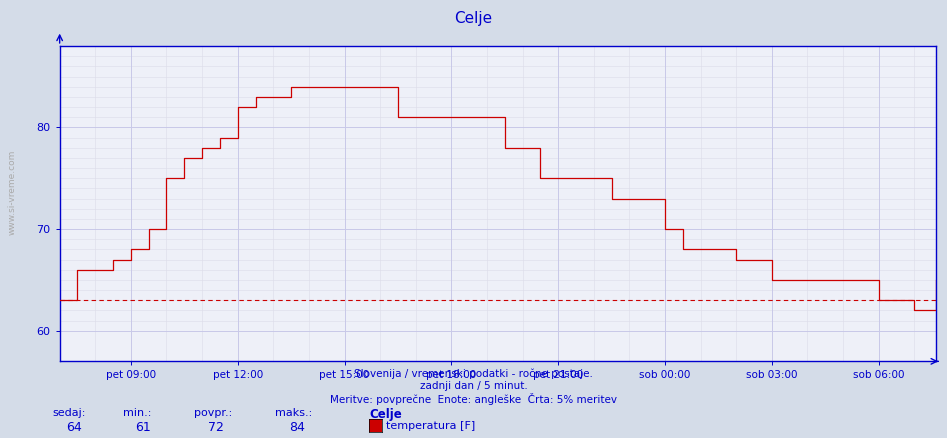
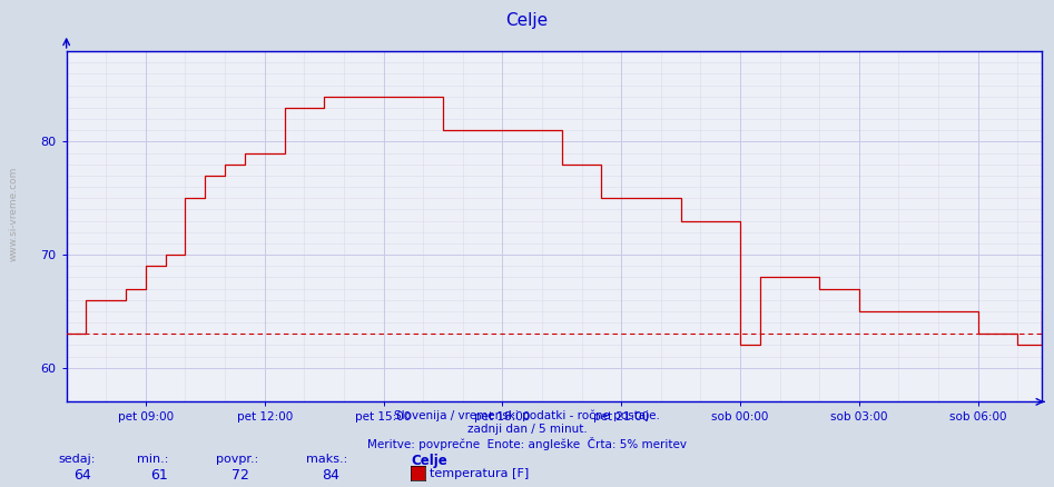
pet 09:00: 68 -> 69
pet 12:00: 82 -> 79
sob 00:00: 70 -> 62
